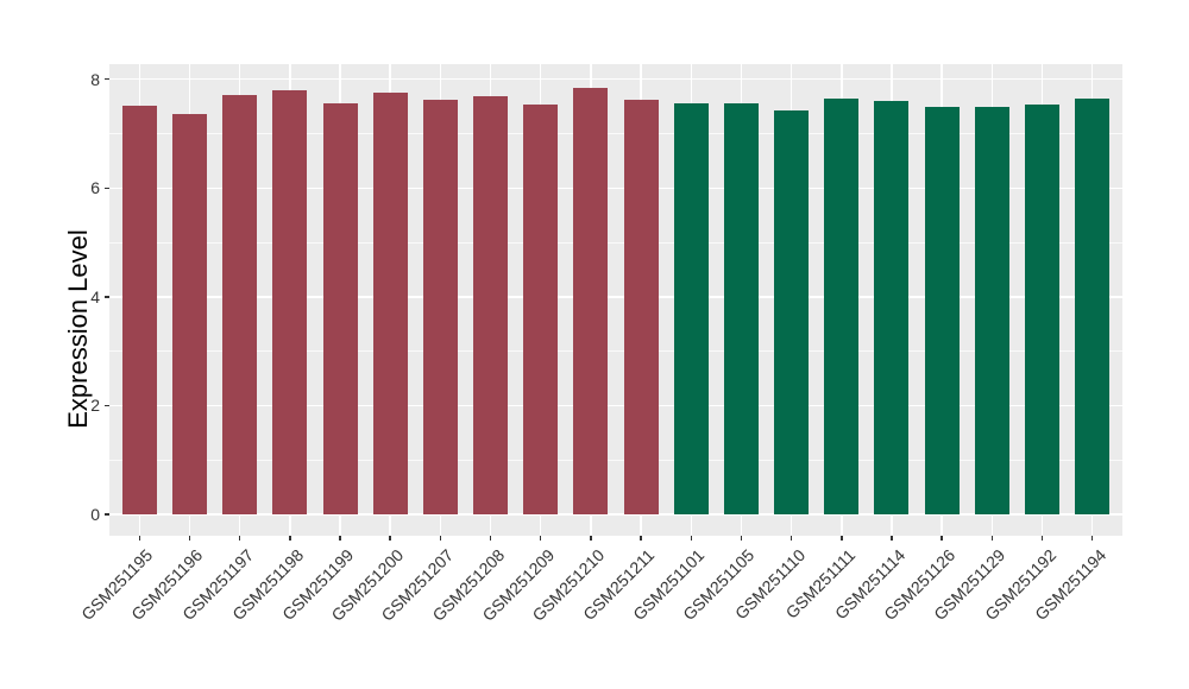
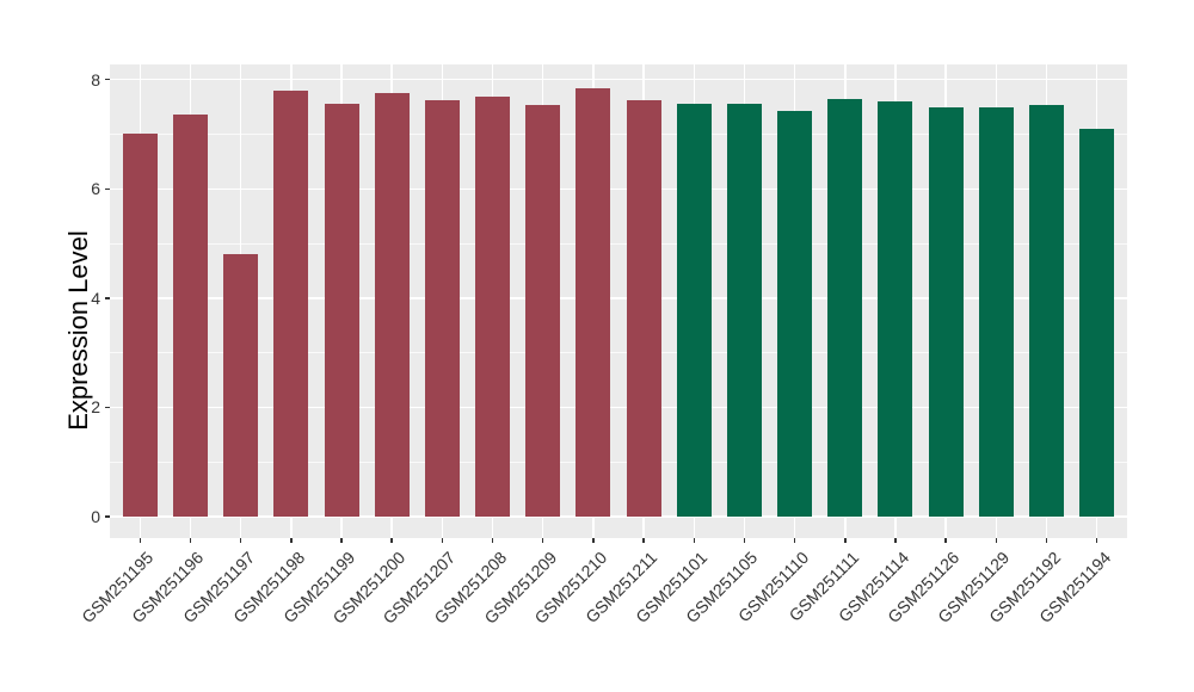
GSM251195: 7.5 -> 7.0
GSM251197: 7.7 -> 4.8
GSM251194: 7.6 -> 7.1
